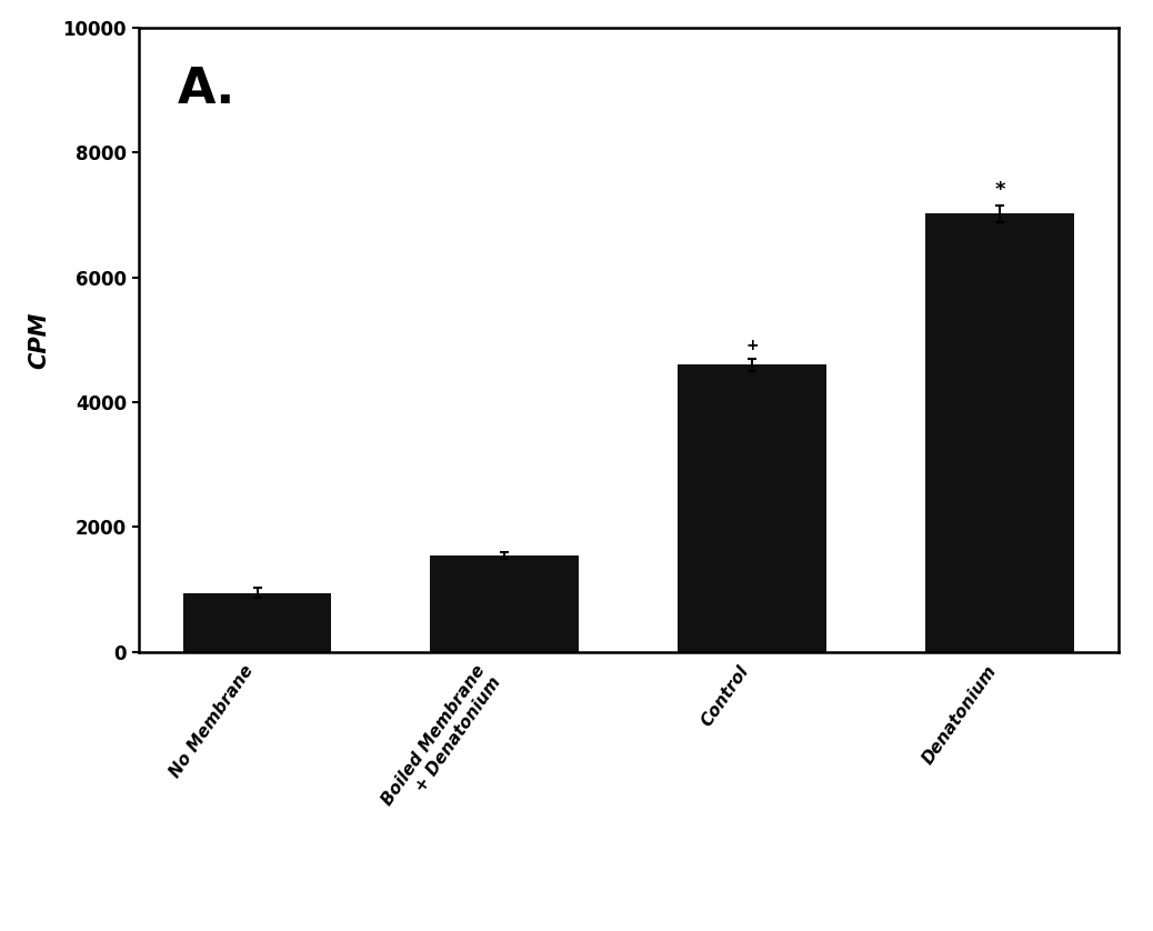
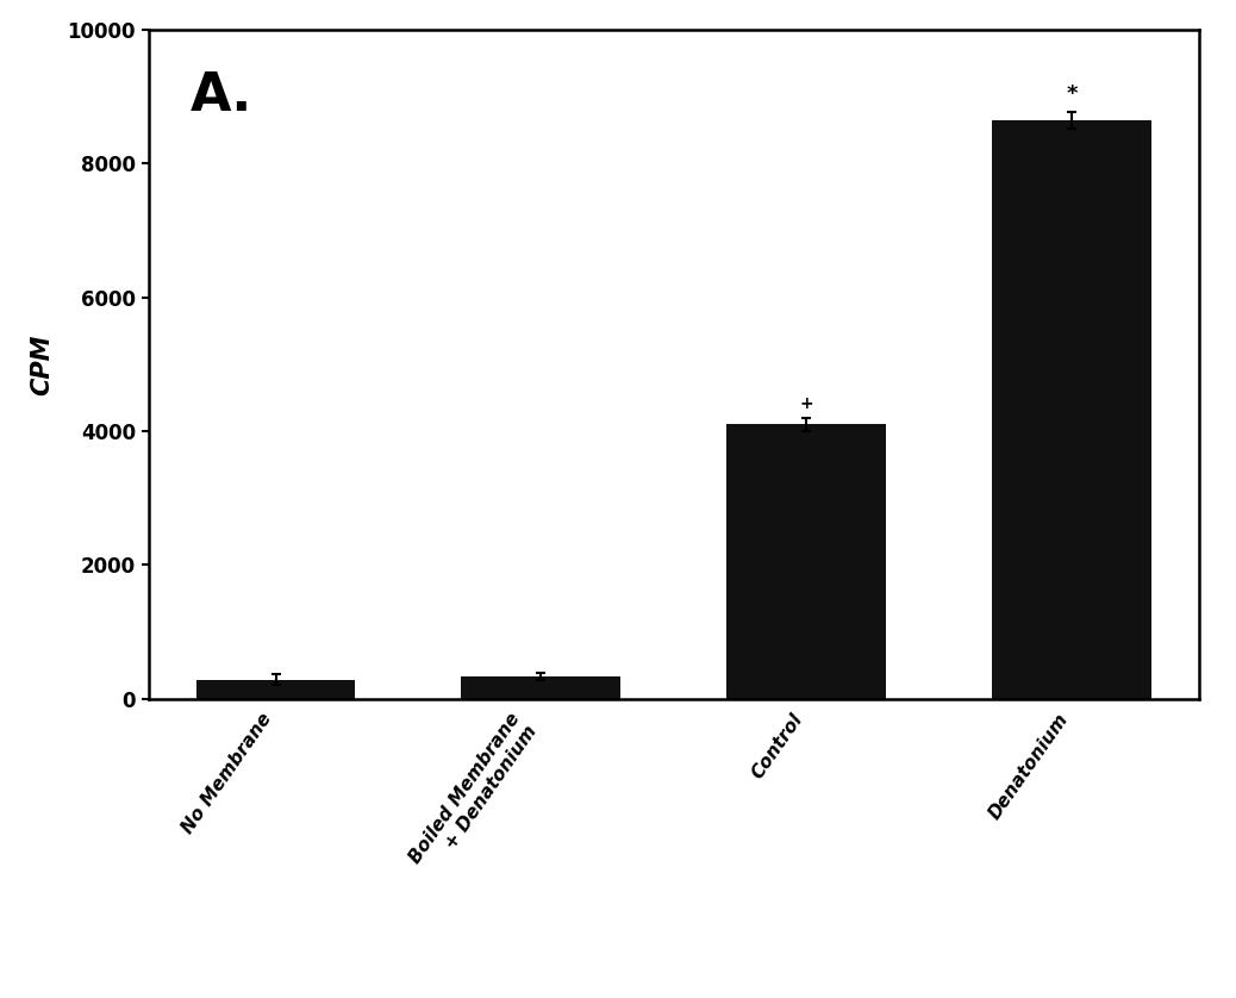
No Membrane: 940 -> 280
Boiled Membrane + Denatonium: 1540 -> 330
Control: 4600 -> 4100
Denatonium: 7020 -> 8650
